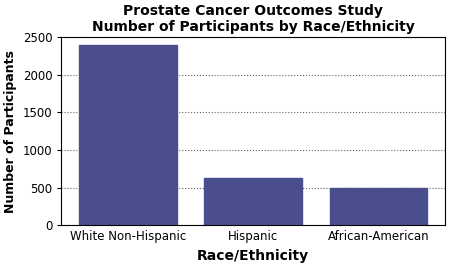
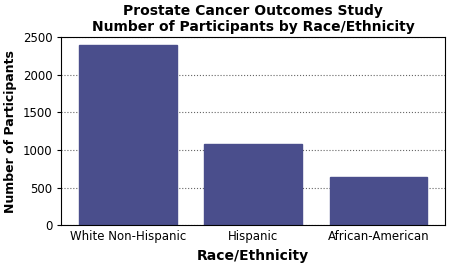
Hispanic: 630 -> 1080
African-American: 490 -> 640
